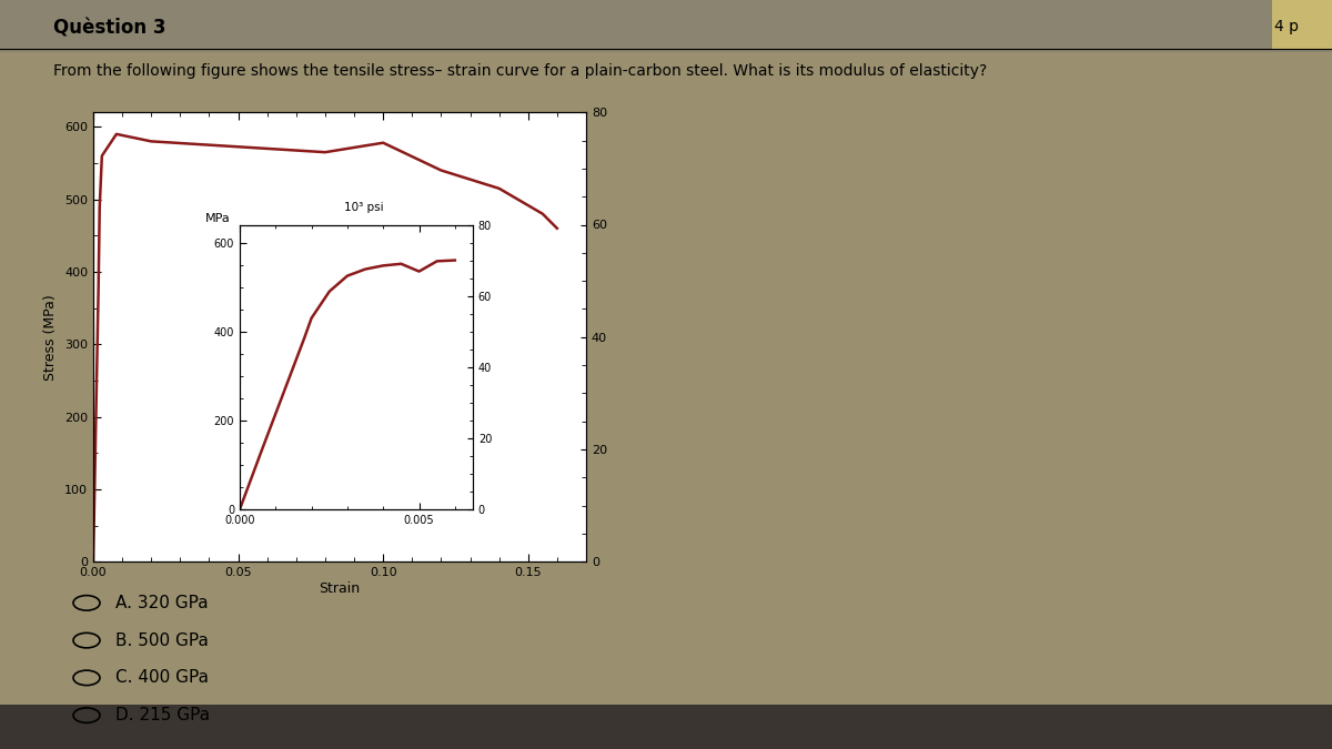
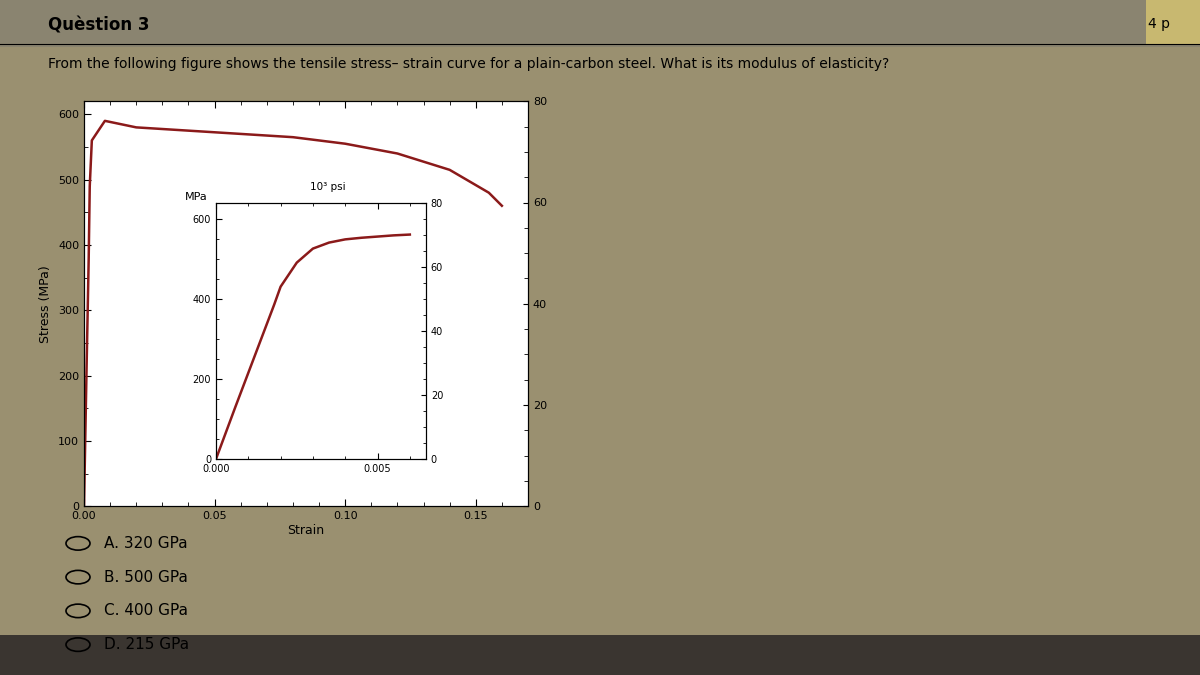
0.10: 578 -> 555
MPa/0.005: 535 -> 555
